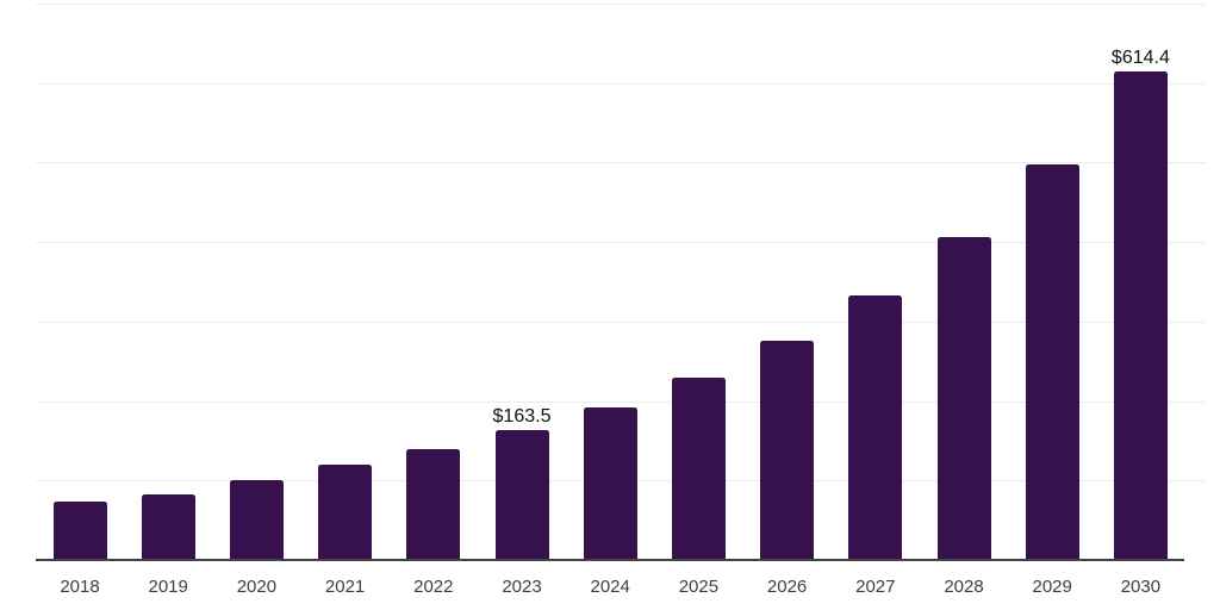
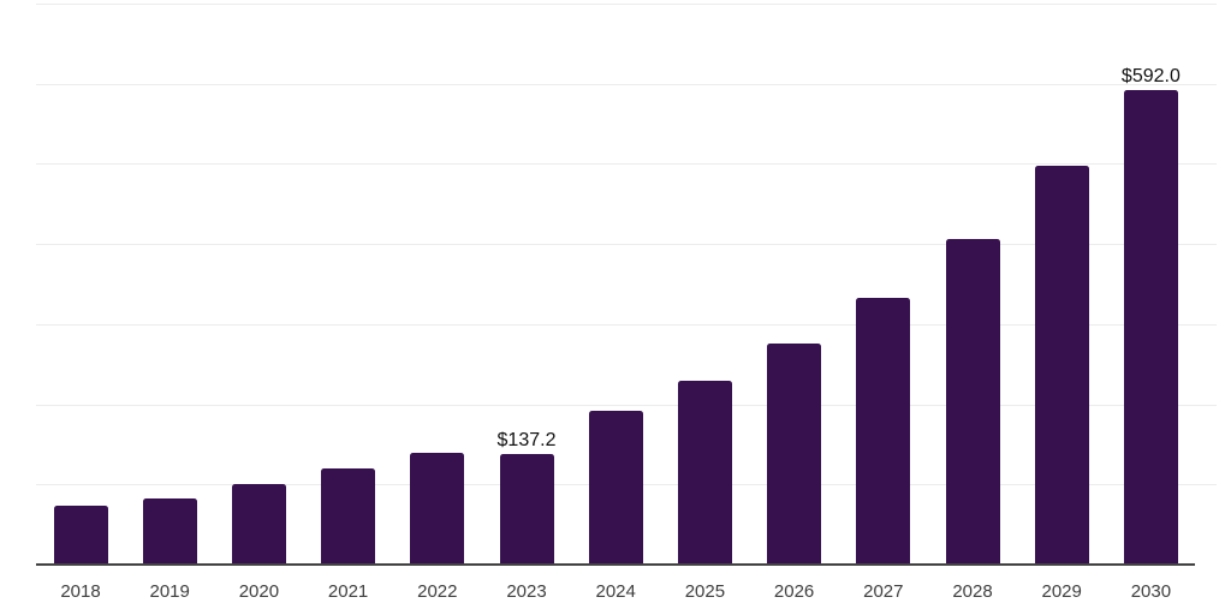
2023: $163.5 -> $137.2
2030: $614.4 -> $592.0
